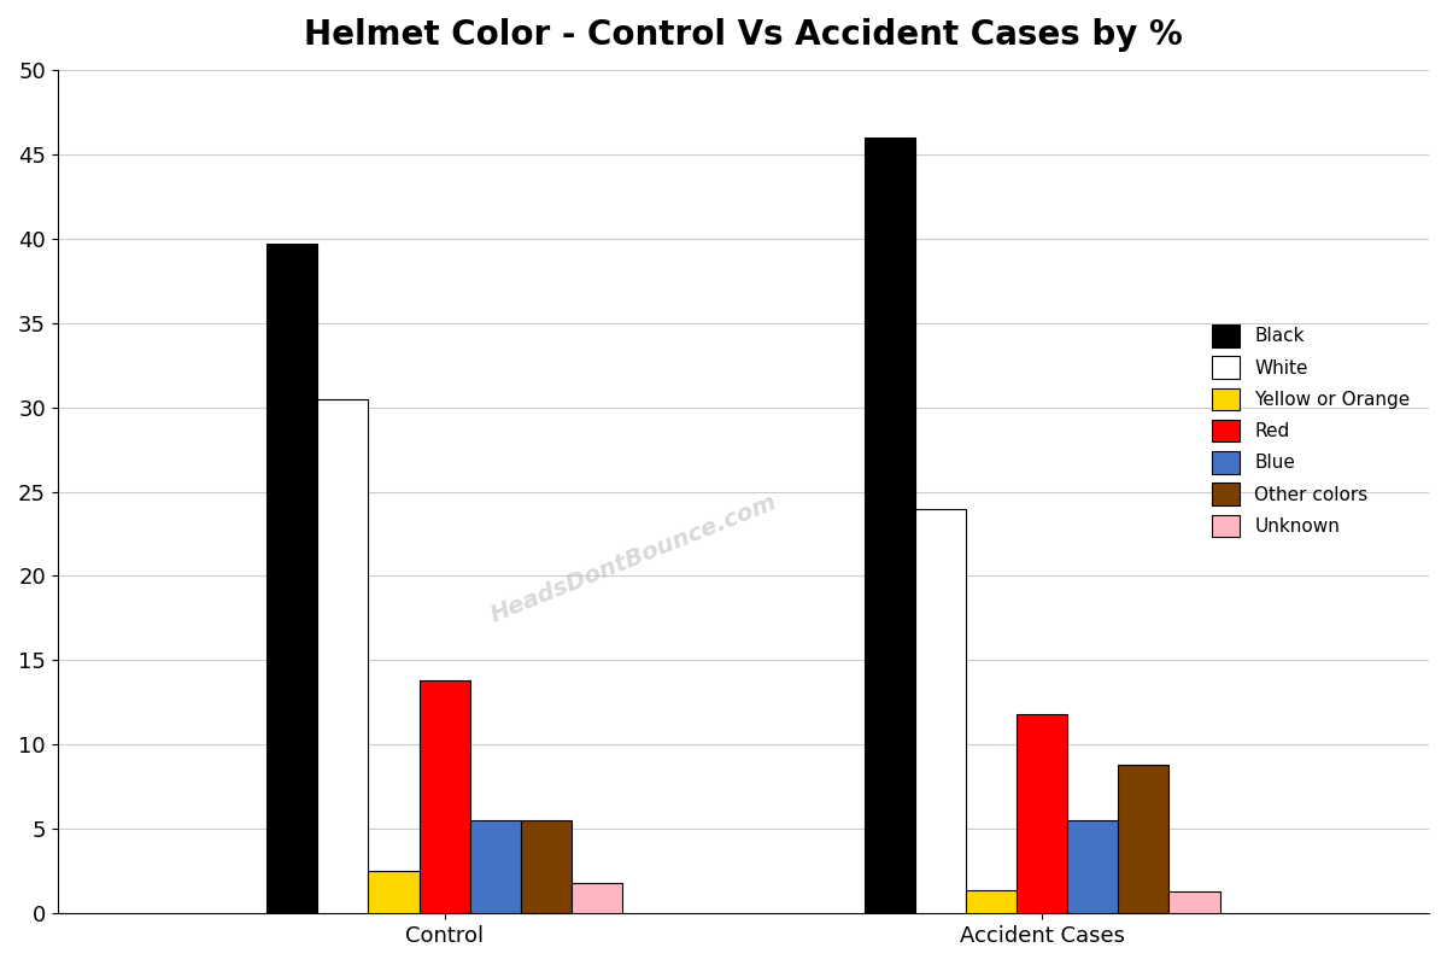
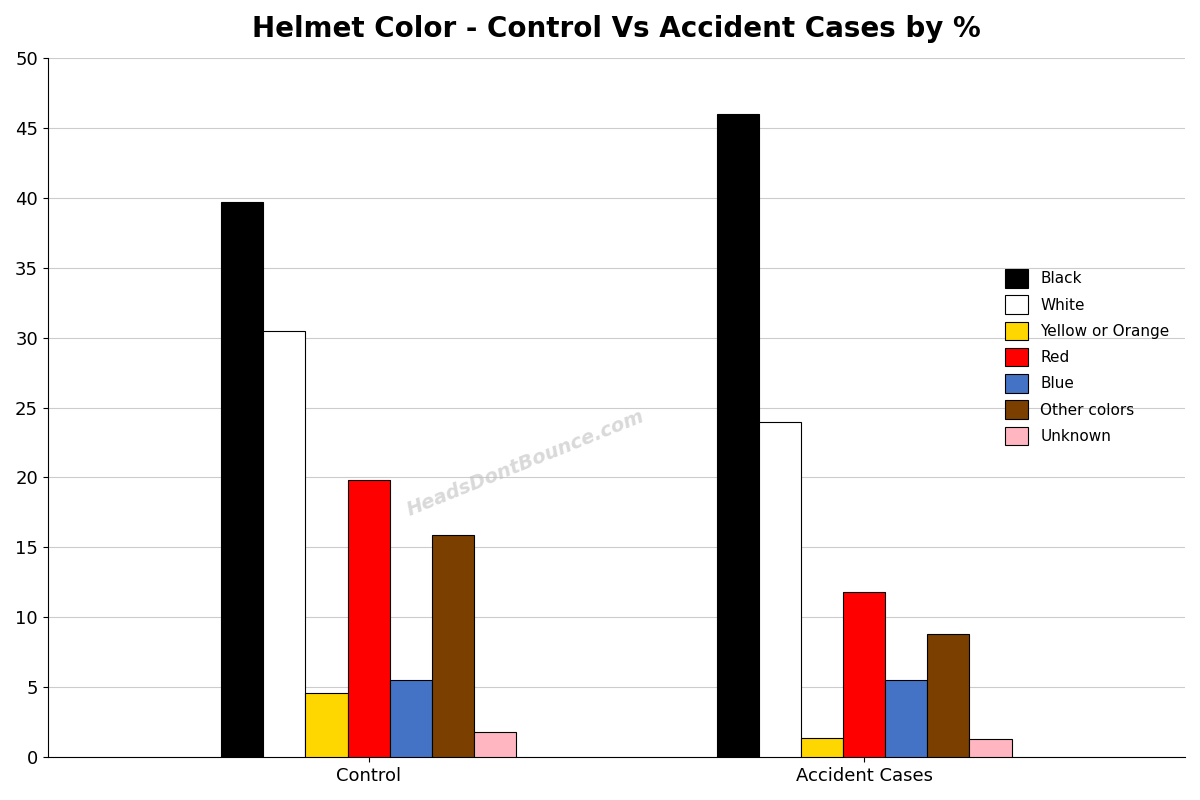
Yellow or Orange/Control: 2.5 -> 4.6
Red/Control: 13.8 -> 19.8
Other colors/Control: 5.5 -> 15.9
